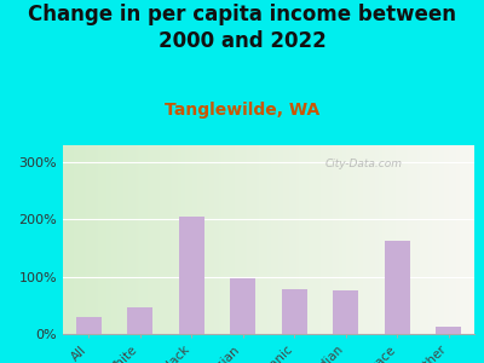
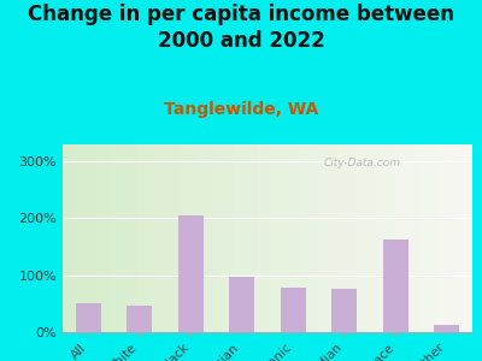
All: 30% -> 50%
